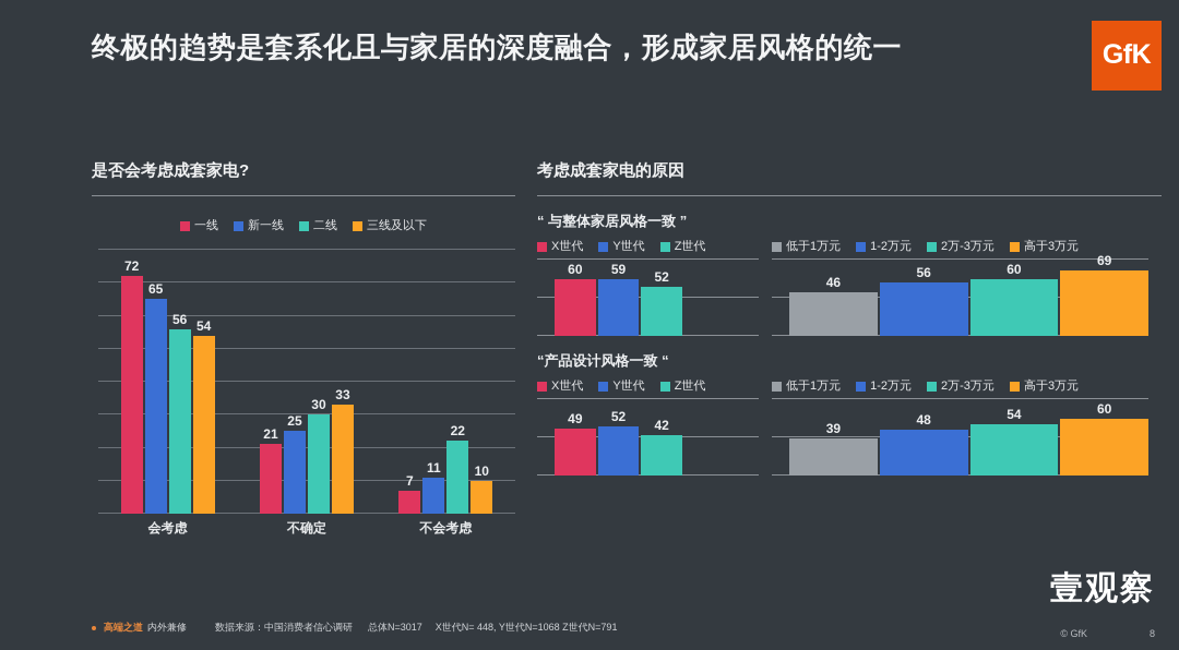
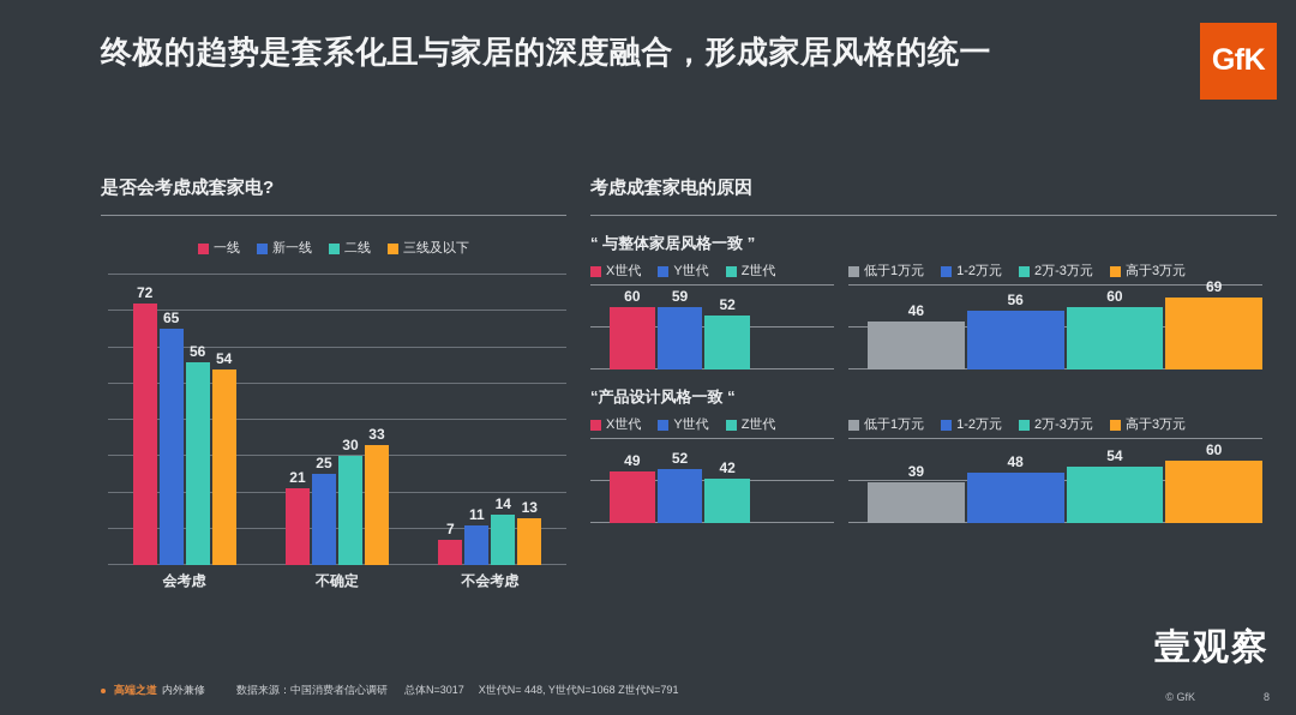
是否会考虑成套家电?/二线/不会考虑: 22 -> 14
是否会考虑成套家电?/三线及以下/不会考虑: 10 -> 13
